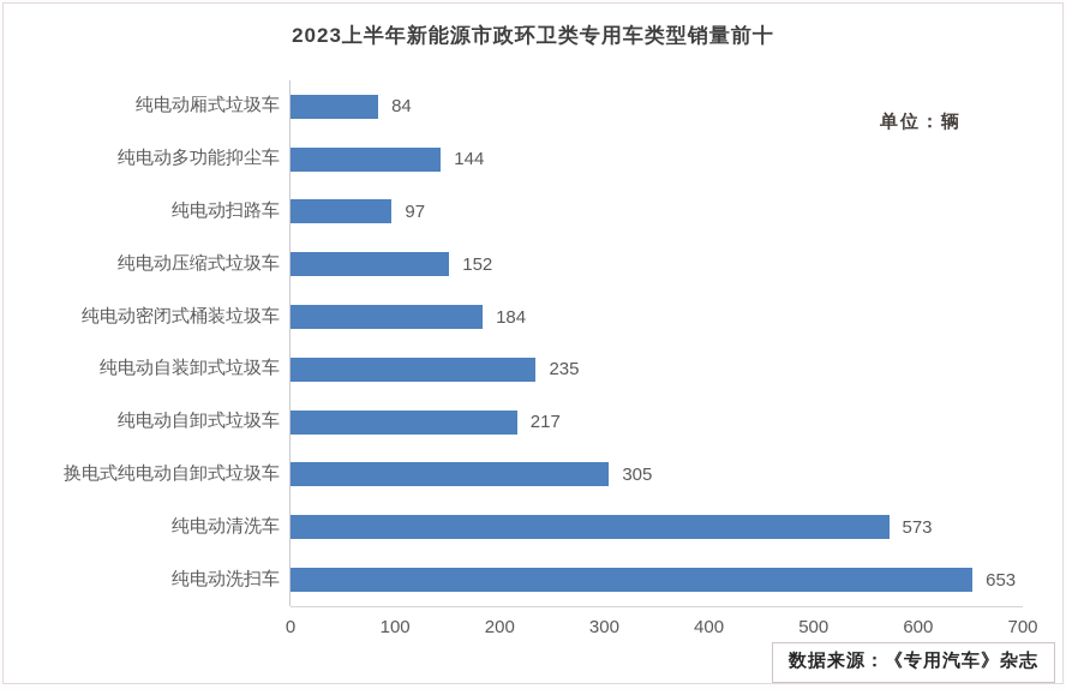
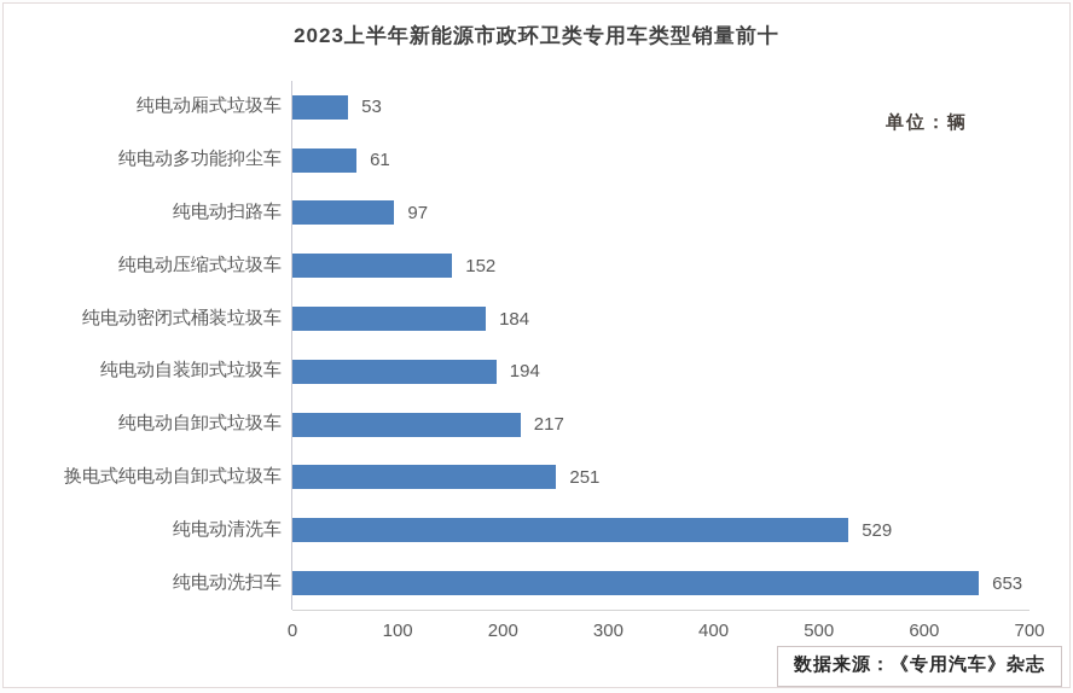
纯电动厢式垃圾车: 84 -> 53
纯电动多功能抑尘车: 144 -> 61
纯电动自装卸式垃圾车: 235 -> 194
换电式纯电动自卸式垃圾车: 305 -> 251
纯电动清洗车: 573 -> 529
